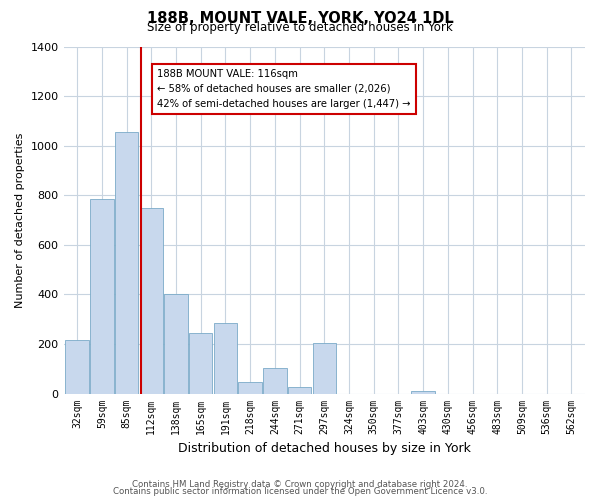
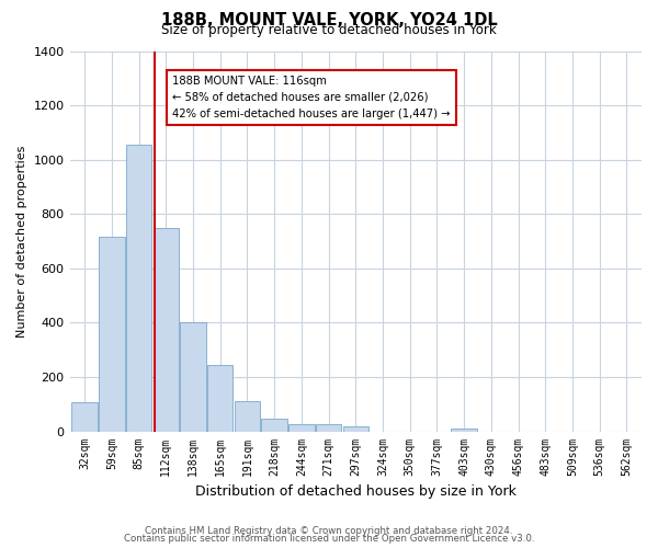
32sqm: 215 -> 107
59sqm: 785 -> 718
191sqm: 285 -> 110
244sqm: 105 -> 27
297sqm: 205 -> 20
